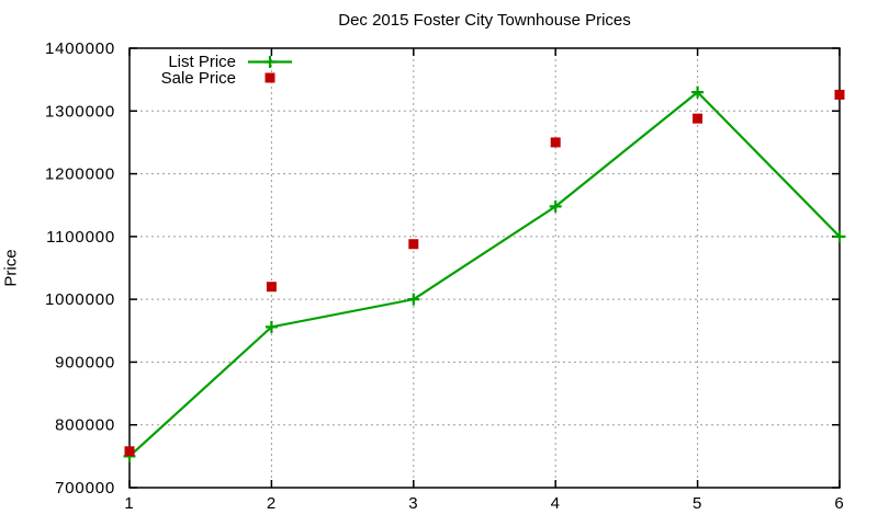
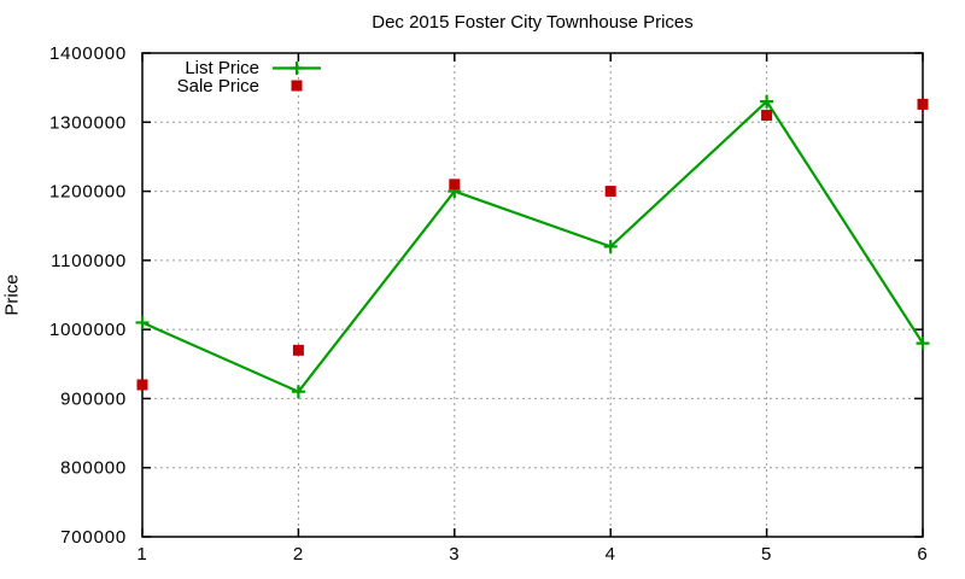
List Price/1: 750000 -> 1010000
Sale Price/1: 760000 -> 920000
List Price/2: 960000 -> 910000
Sale Price/2: 1020000 -> 970000
List Price/3: 1000000 -> 1200000
Sale Price/3: 1090000 -> 1210000
List Price/4: 1150000 -> 1120000
Sale Price/4: 1250000 -> 1200000
Sale Price/5: 1290000 -> 1310000
List Price/6: 1100000 -> 980000
